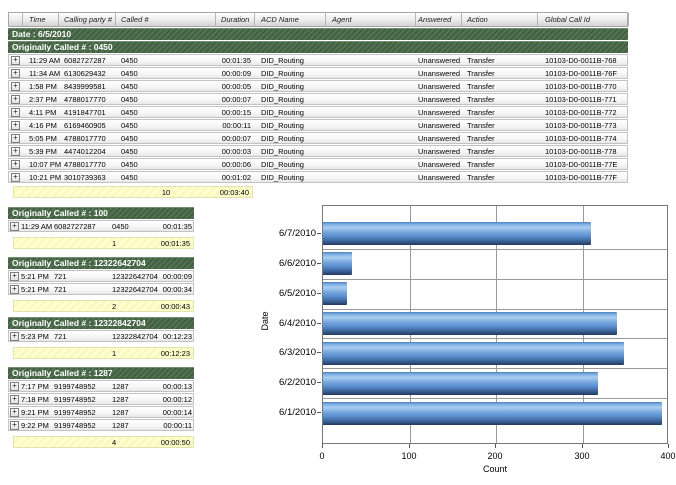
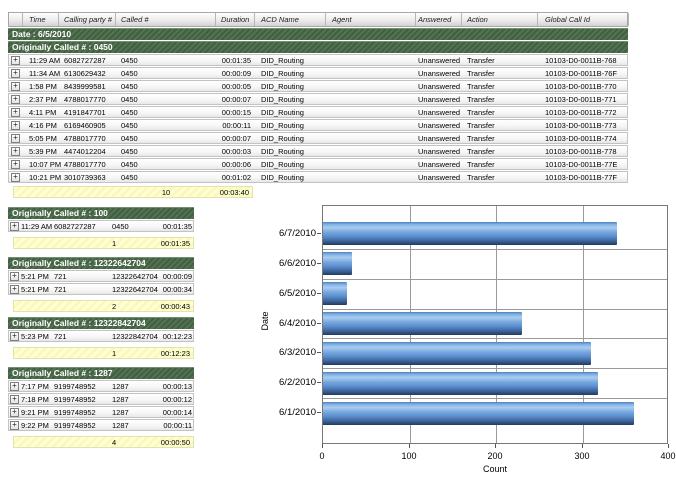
6/7/2010: 310 -> 340
6/4/2010: 340 -> 230
6/3/2010: 350 -> 310
6/1/2010: 390 -> 360
